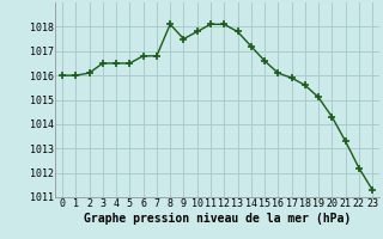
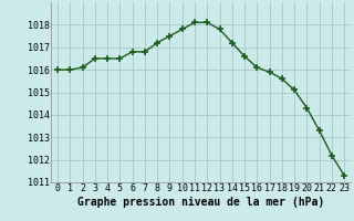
8: 1018.1 -> 1017.2
